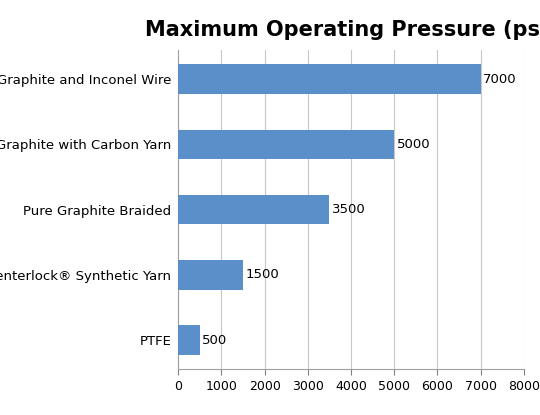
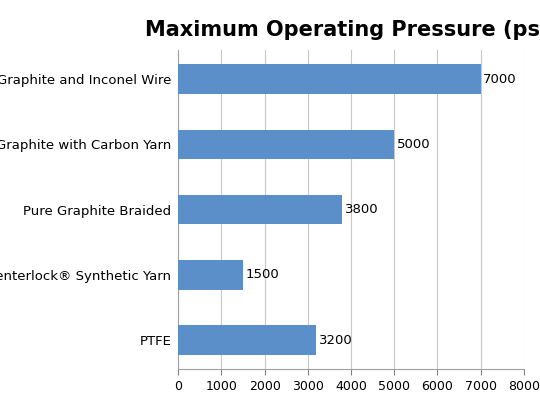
Pure Graphite Braided: 3500 -> 3800
PTFE: 500 -> 3200
